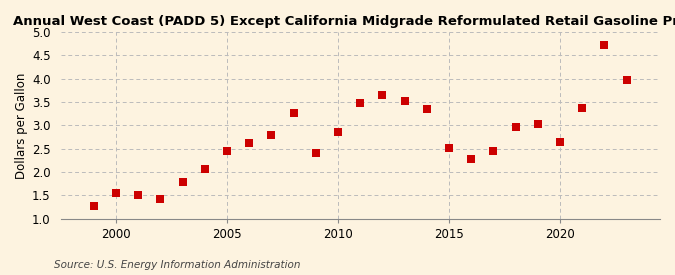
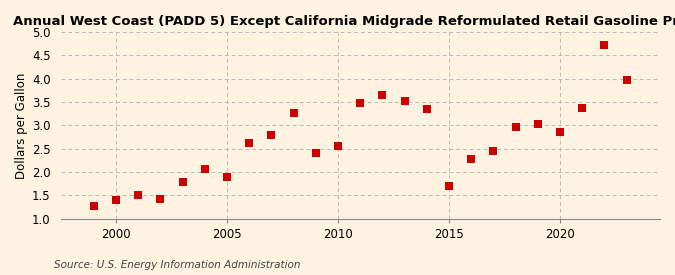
2000: 1.56 -> 1.40
2005: 2.45 -> 1.90
2010: 2.85 -> 2.55
2015: 2.52 -> 1.70
2020: 2.65 -> 2.85
